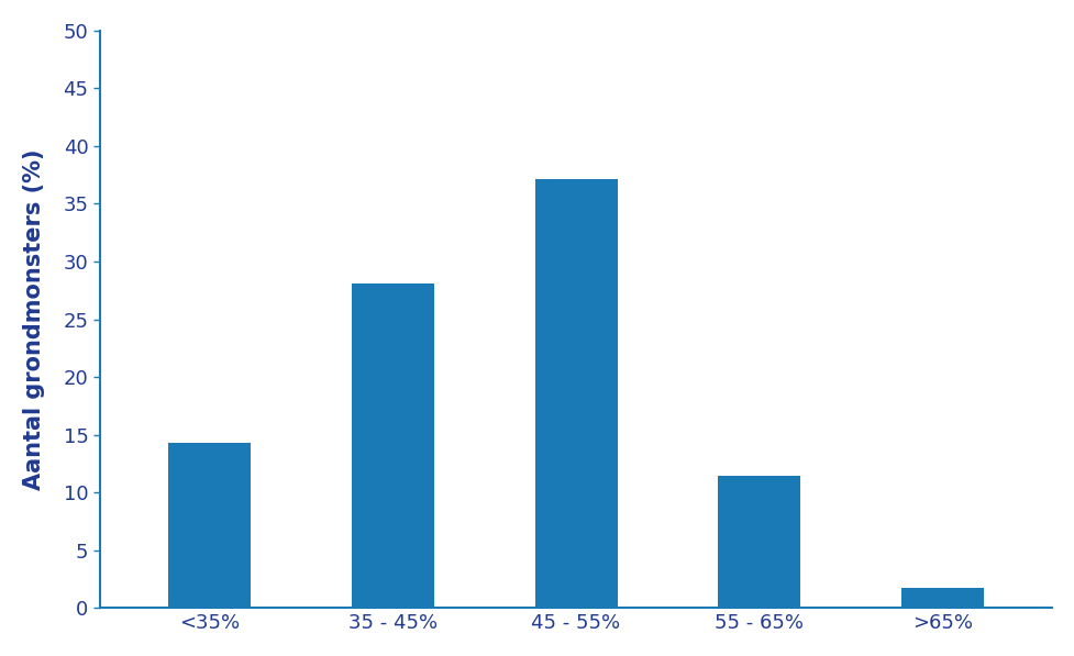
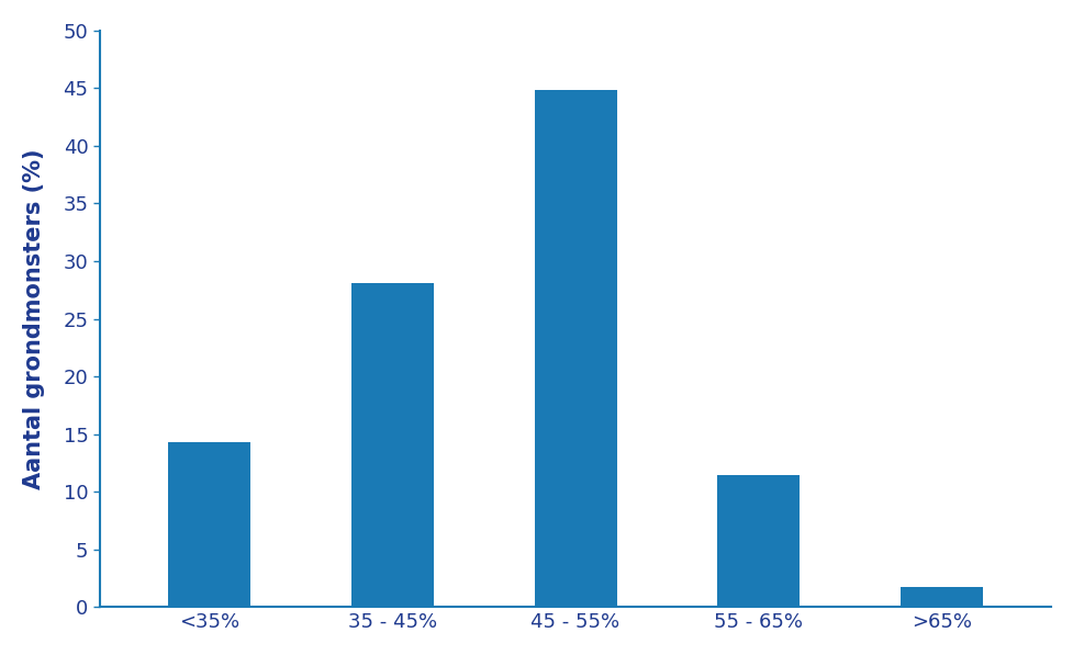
45 - 55%: 37.1 -> 44.8
